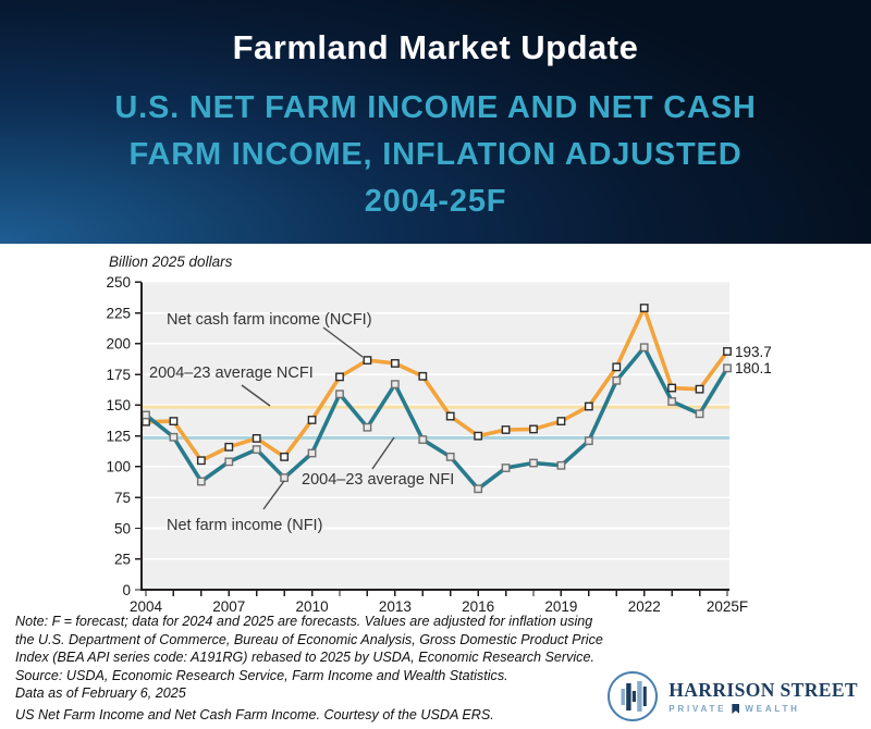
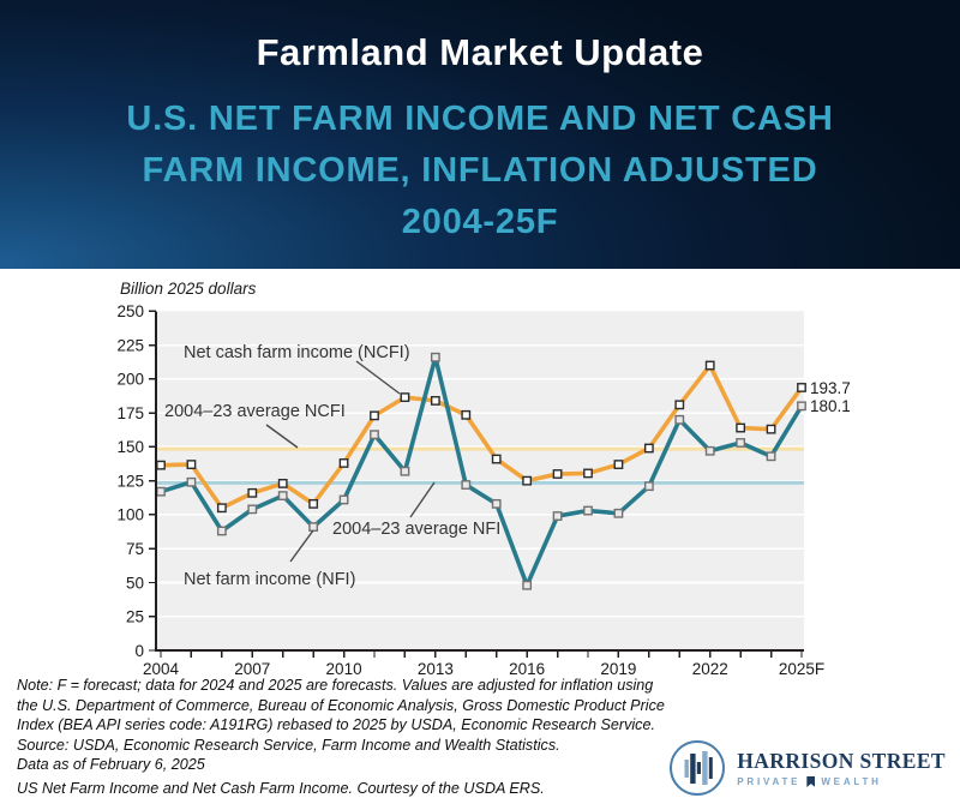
Net farm income (NFI)/2004: 142 -> 117
Net farm income (NFI)/2013: 167 -> 216
Net farm income (NFI)/2016: 82 -> 48
Net cash farm income (NCFI)/2022: 229 -> 210
Net farm income (NFI)/2022: 197 -> 147
